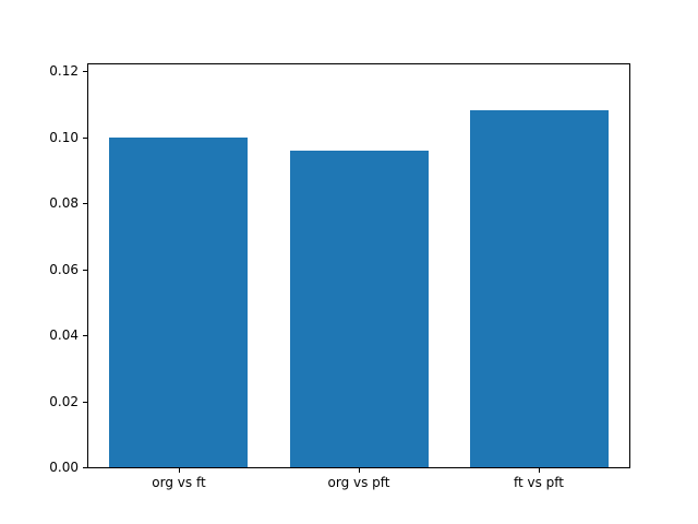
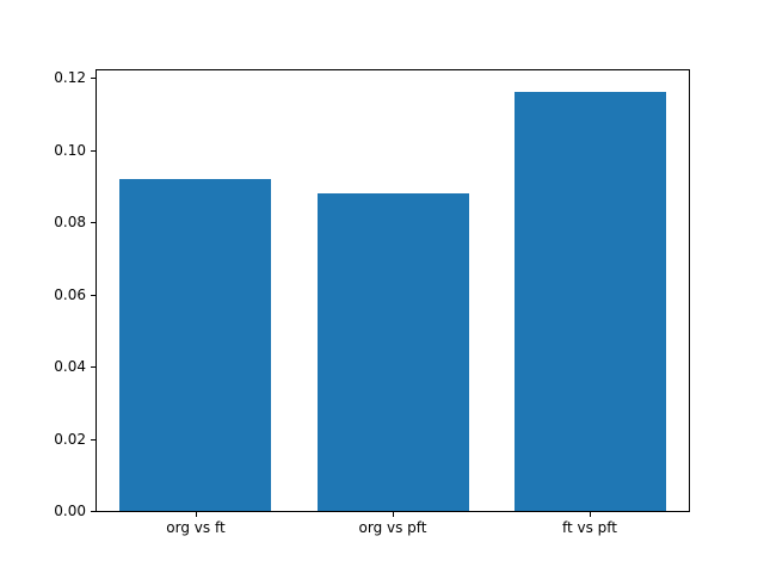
org vs ft: 0.100 -> 0.092
org vs pft: 0.096 -> 0.088
ft vs pft: 0.108 -> 0.116
